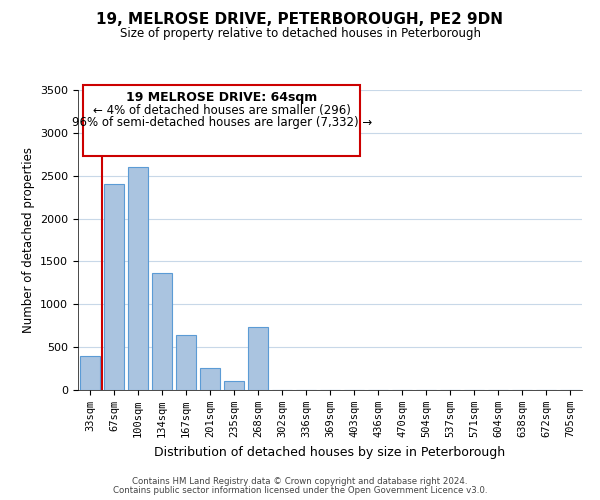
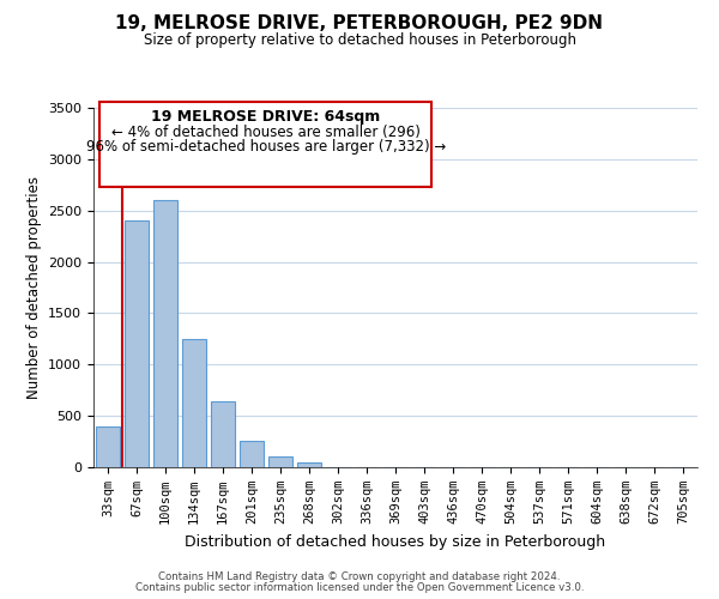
134sqm: 1360 -> 1250
268sqm: 740 -> 50
